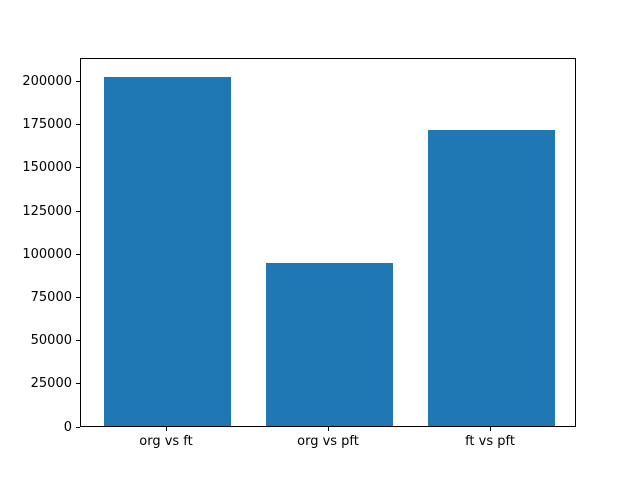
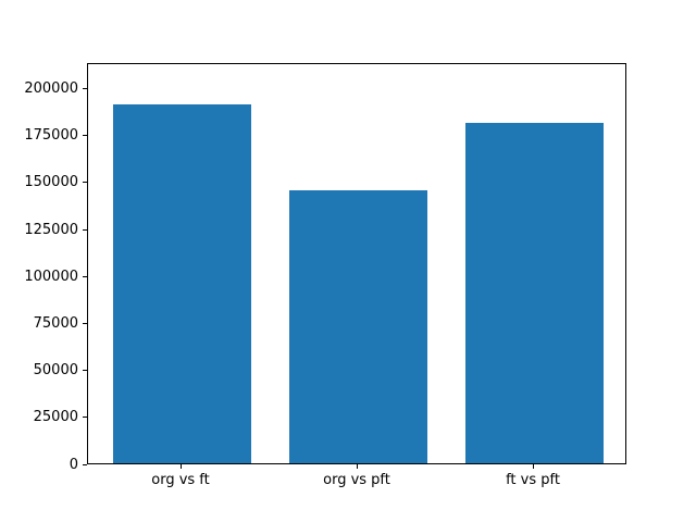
org vs ft: 204000 -> 192000
org vs pft: 95000 -> 146000
ft vs pft: 172000 -> 182000
